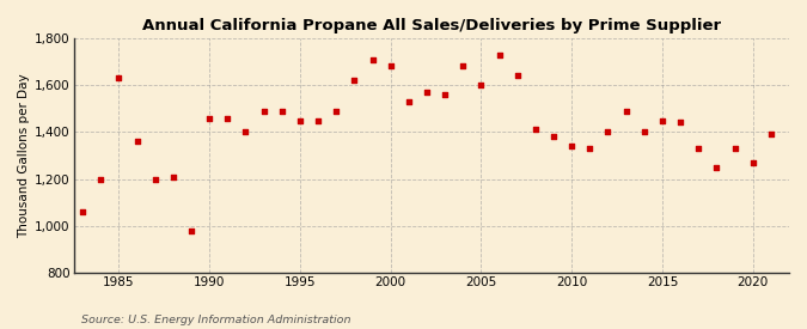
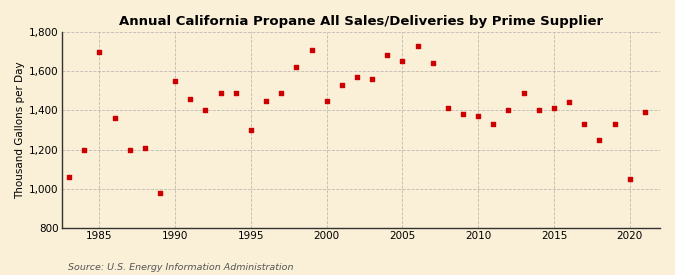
1985: 1,630 -> 1,700
1990: 1,460 -> 1,550
1995: 1,450 -> 1,300
2000: 1,680 -> 1,450
2005: 1,600 -> 1,650
2010: 1,340 -> 1,370
2015: 1,450 -> 1,410
2020: 1,270 -> 1,050
